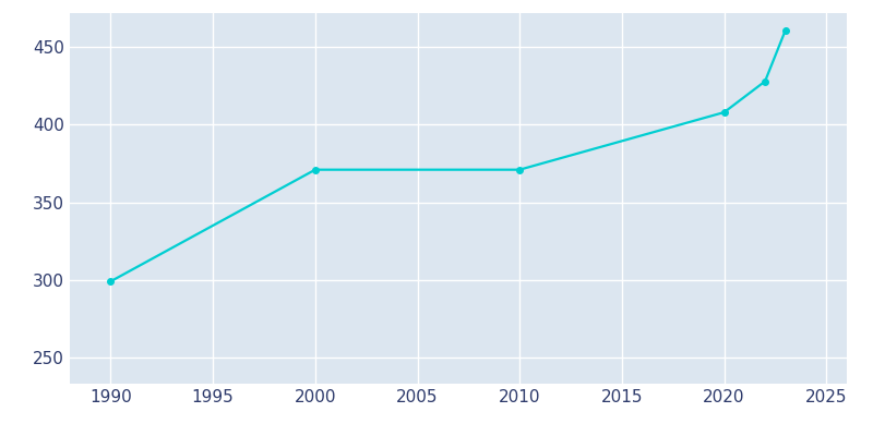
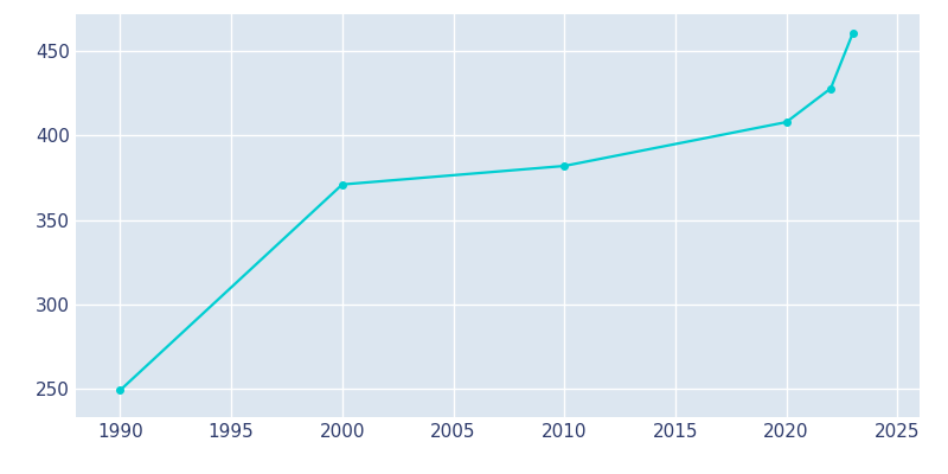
1990: 299 -> 249
2010: 371 -> 382
